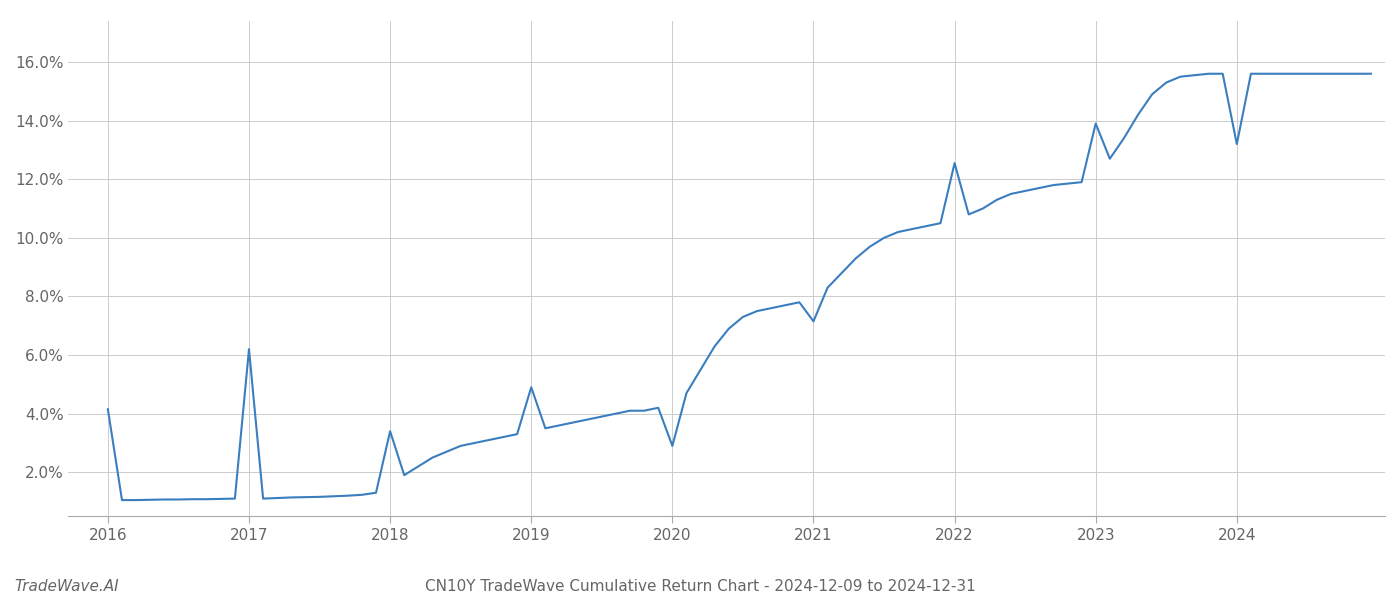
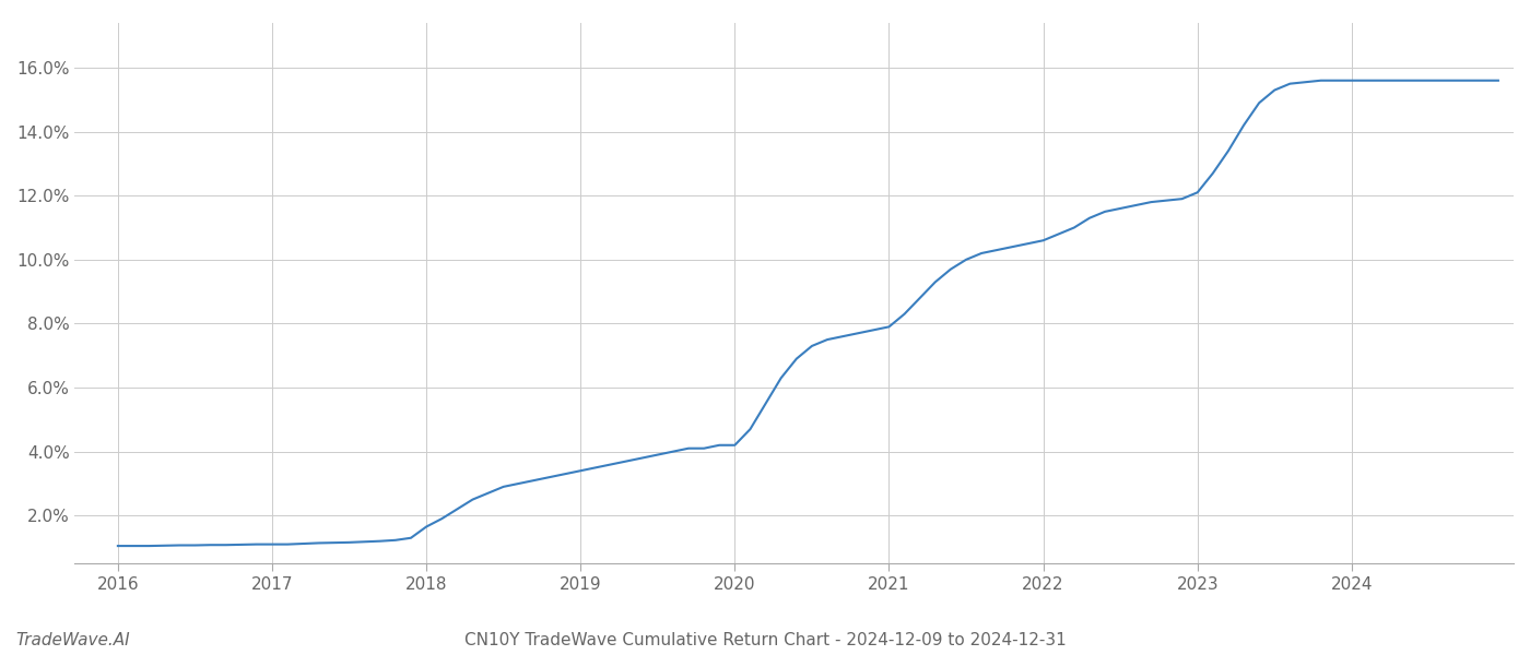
2016: 4.15% -> 1.05%
2017: 6.20% -> 1.10%
2018: 3.40% -> 1.65%
2019: 4.90% -> 3.40%
2020: 2.90% -> 4.20%
2021: 7.15% -> 7.90%
2022: 12.55% -> 10.60%
2023: 13.90% -> 12.10%
2024: 13.20% -> 15.60%
